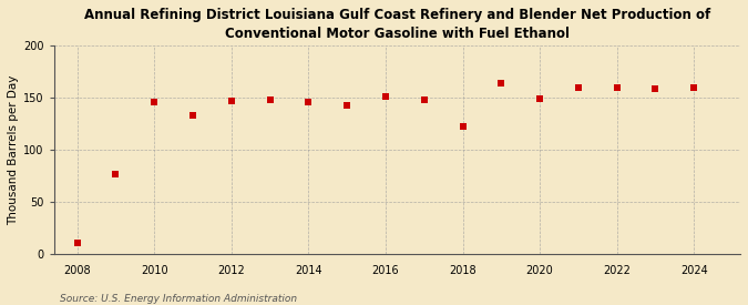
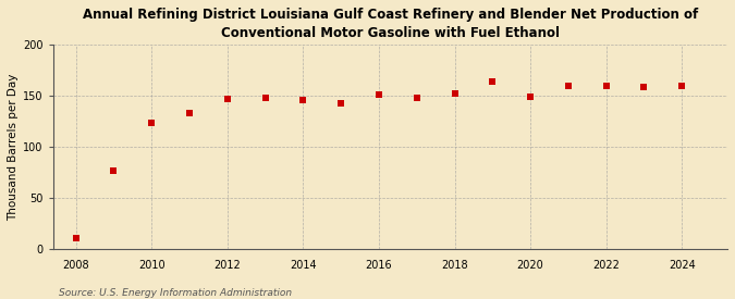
2010: 146 -> 123
2018: 122 -> 152
